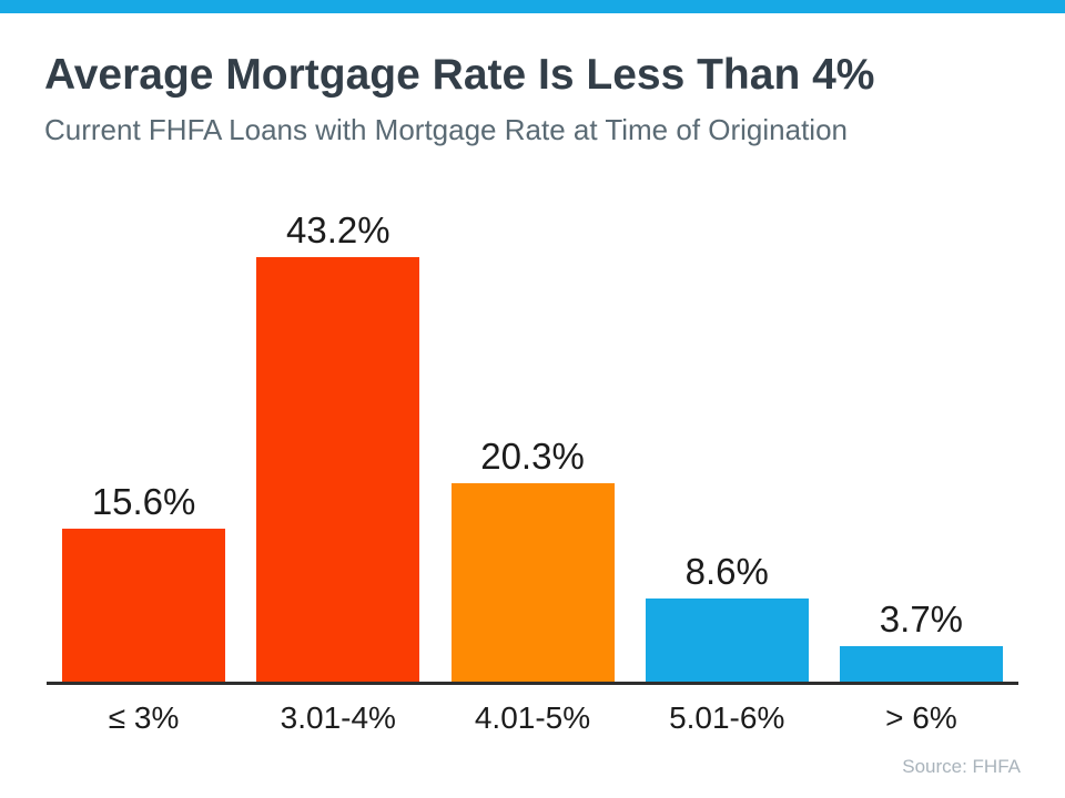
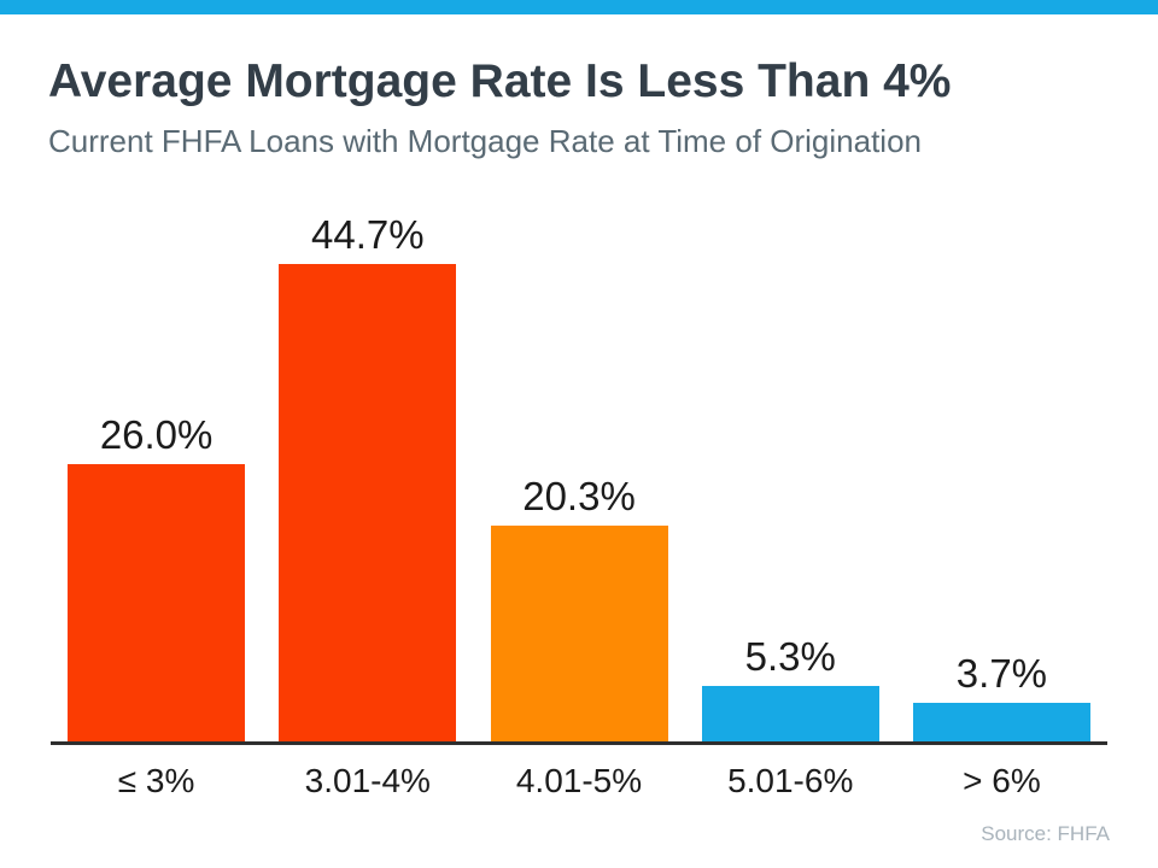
≤ 3%: 15.6% -> 26.0%
3.01-4%: 43.2% -> 44.7%
5.01-6%: 8.6% -> 5.3%
